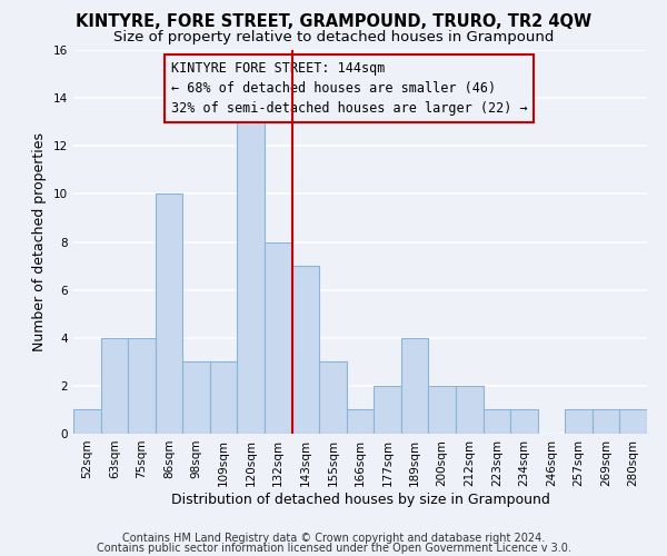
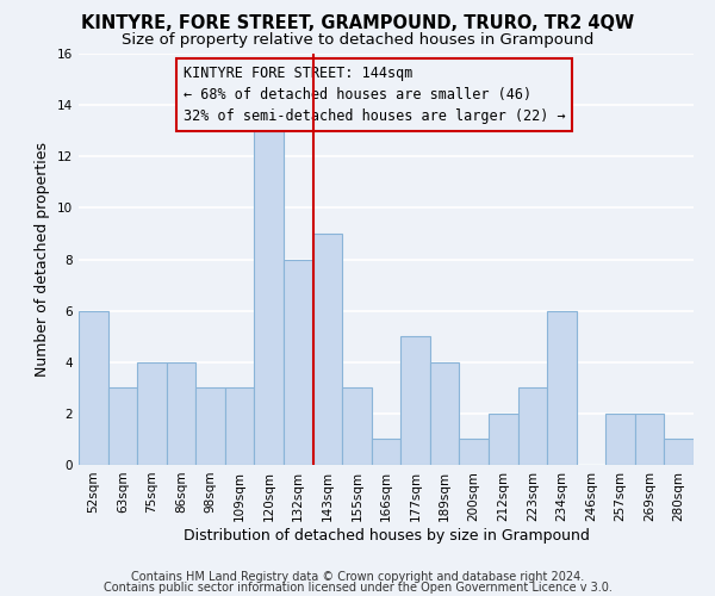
52sqm: 1 -> 6
63sqm: 4 -> 3
86sqm: 10 -> 4
143sqm: 7 -> 9
177sqm: 2 -> 5
200sqm: 2 -> 1
223sqm: 1 -> 3
234sqm: 1 -> 6
257sqm: 1 -> 2
269sqm: 1 -> 2
